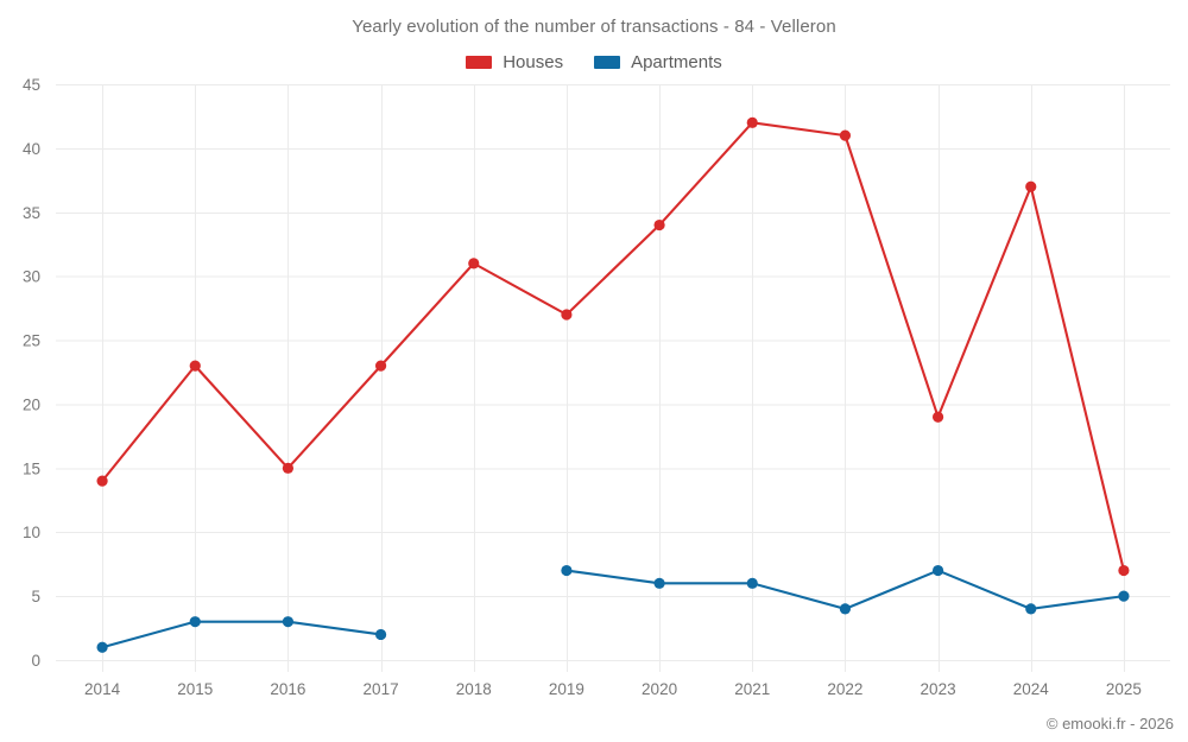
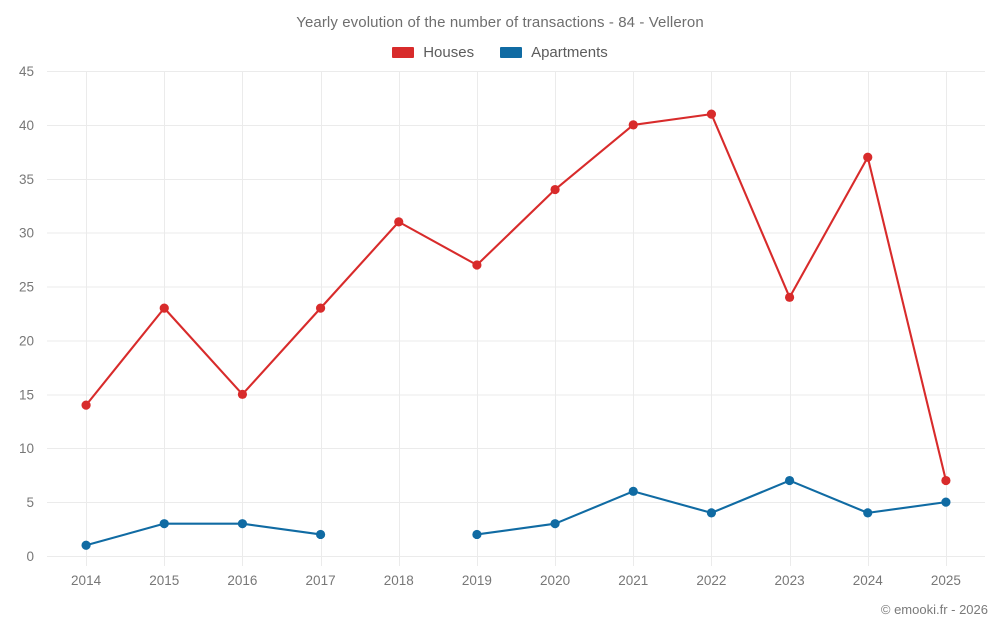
Apartments/2019: 7 -> 2
Apartments/2020: 6 -> 3
Houses/2021: 42 -> 40
Houses/2023: 19 -> 24
